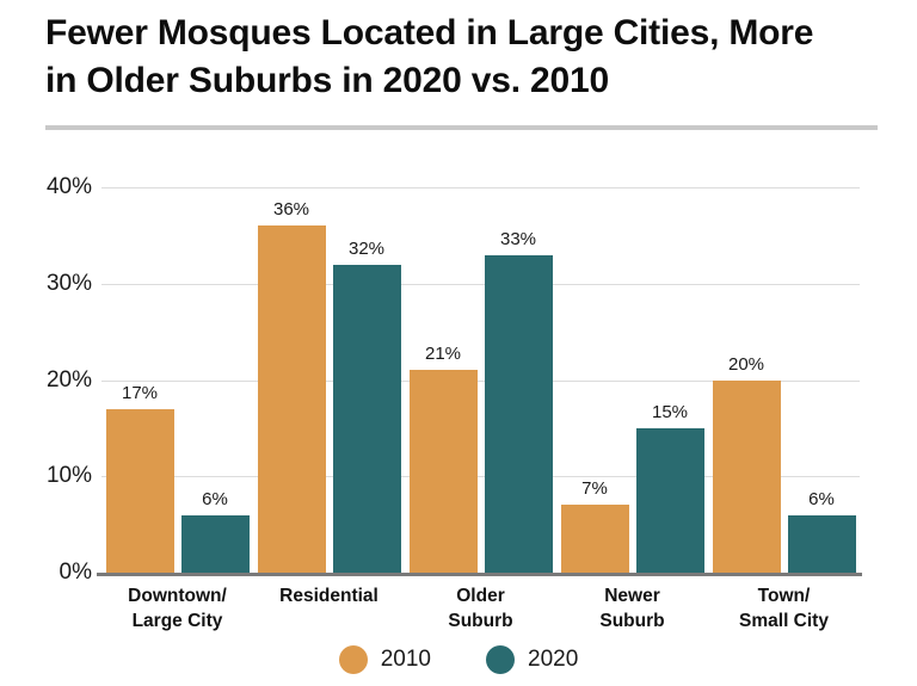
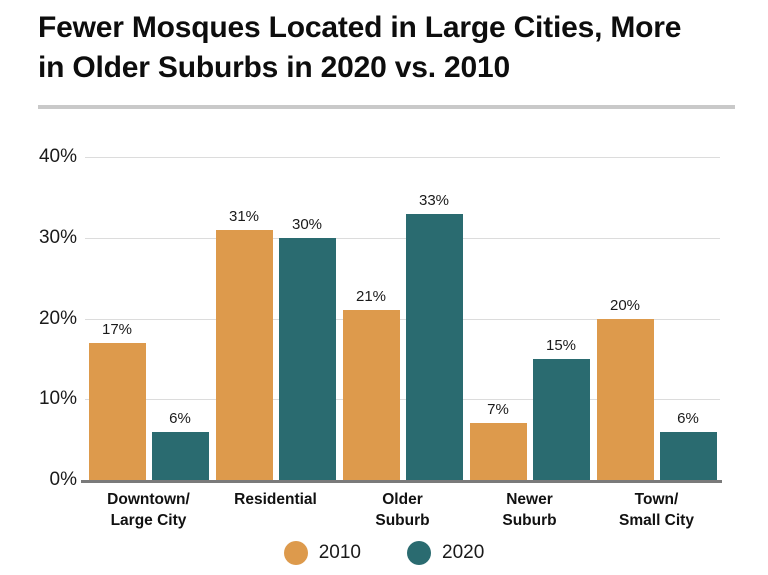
2010/Residential: 36% -> 31%
2020/Residential: 32% -> 30%
